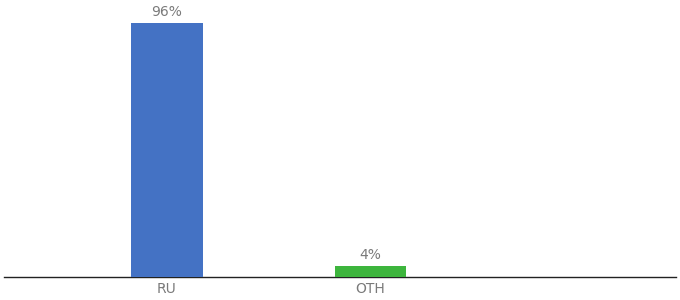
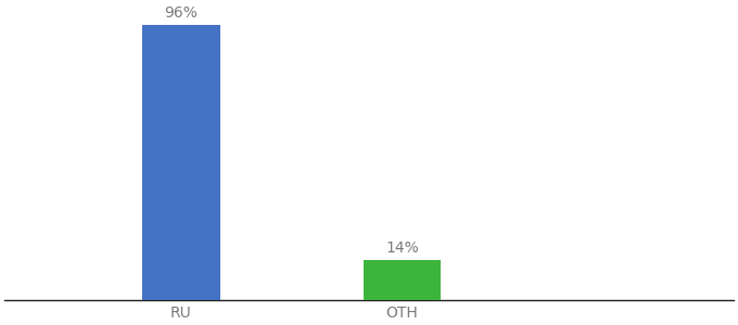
OTH: 4% -> 14%
